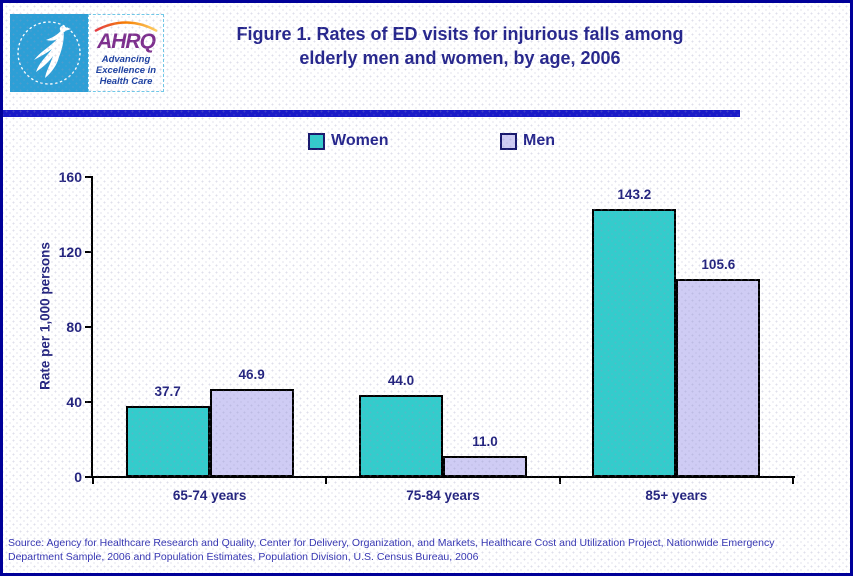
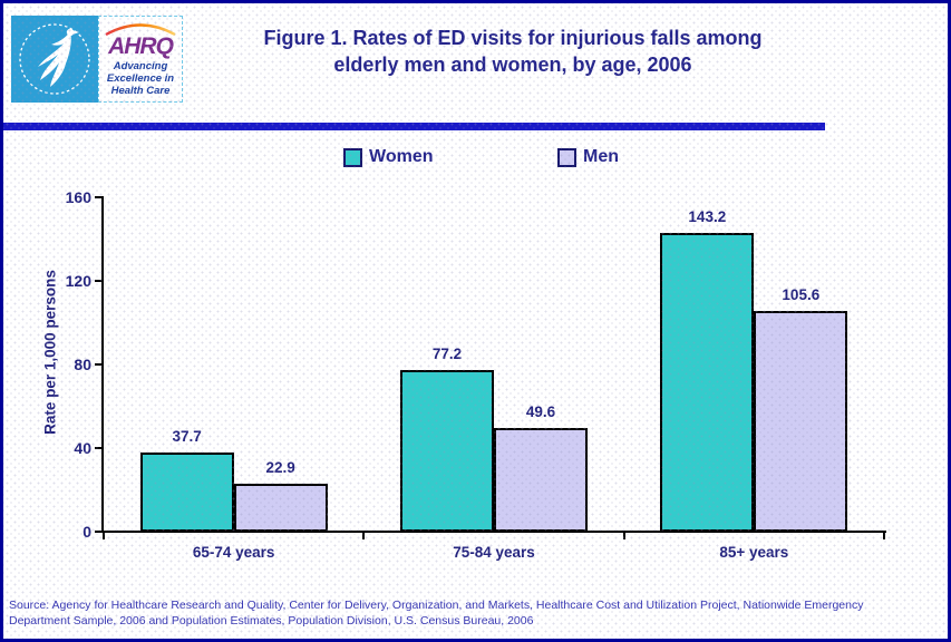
Men/65-74 years: 46.9 -> 22.9
Women/75-84 years: 44.0 -> 77.2
Men/75-84 years: 11.0 -> 49.6
